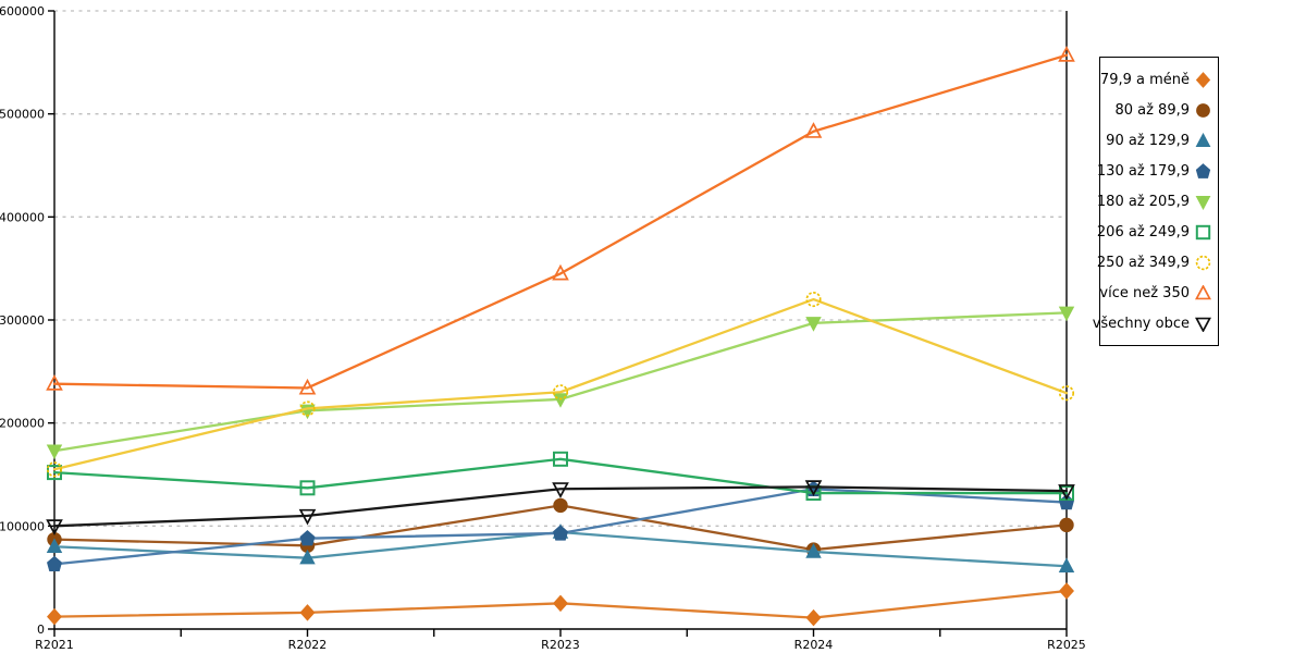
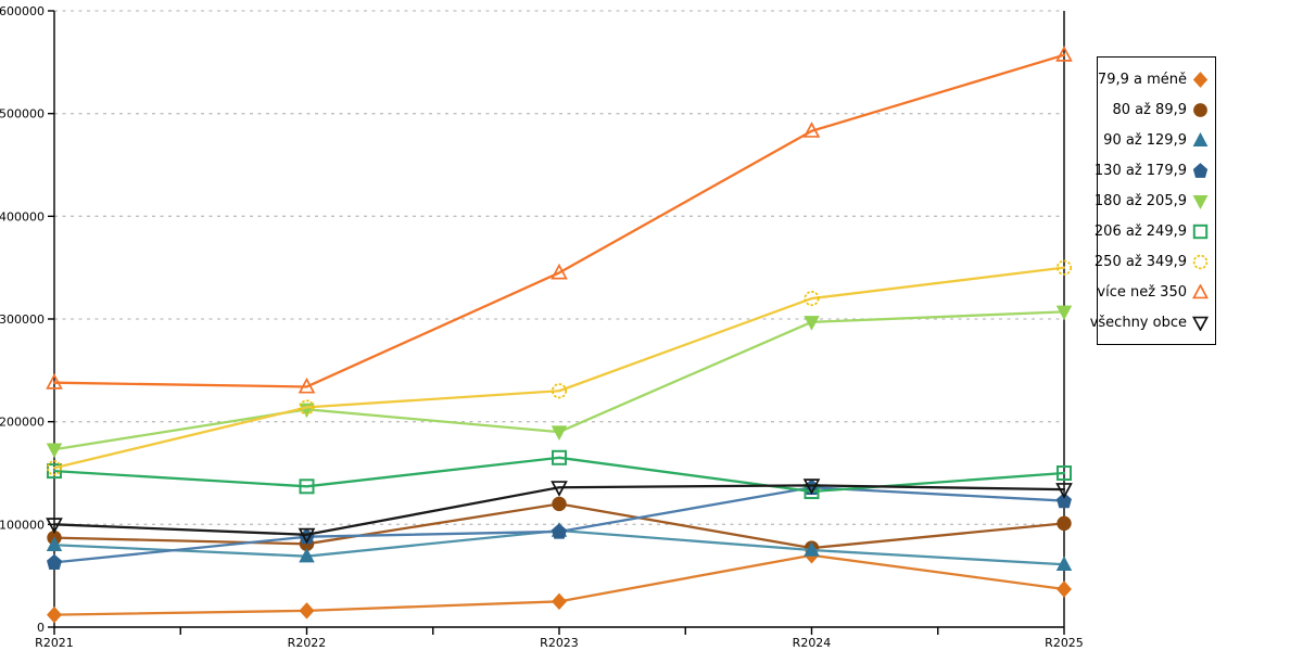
všechny obce/R2022: 110000 -> 90000
180 až 205,9/R2023: 220000 -> 190000
79,9 a méně/R2024: 10000 -> 70000
206 až 249,9/R2025: 130000 -> 150000
250 až 349,9/R2025: 230000 -> 350000
